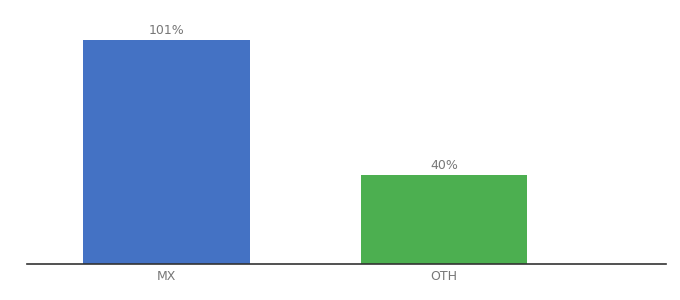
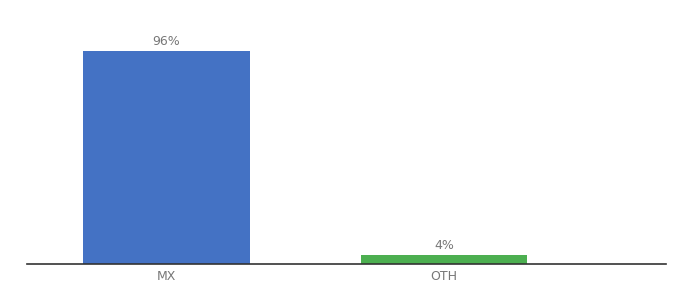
MX: 101% -> 96%
OTH: 40% -> 4%
